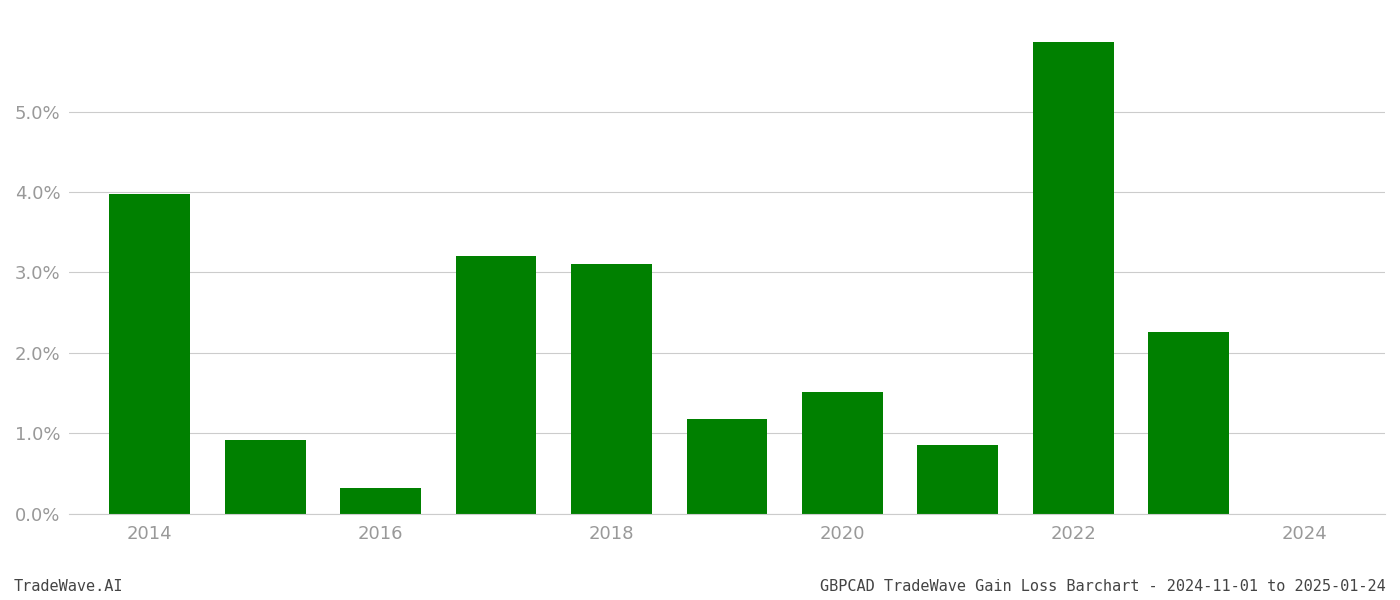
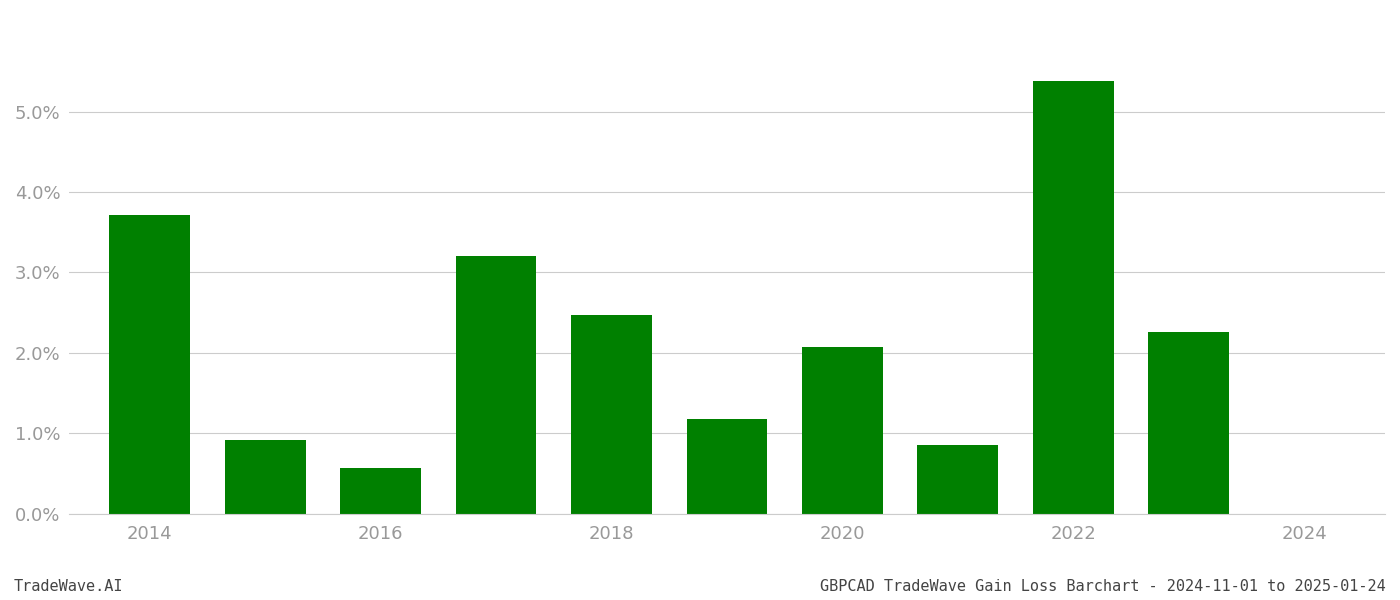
2014: 3.98% -> 3.72%
2016: 0.32% -> 0.57%
2018: 3.10% -> 2.47%
2020: 1.52% -> 2.07%
2022: 5.86% -> 5.38%
